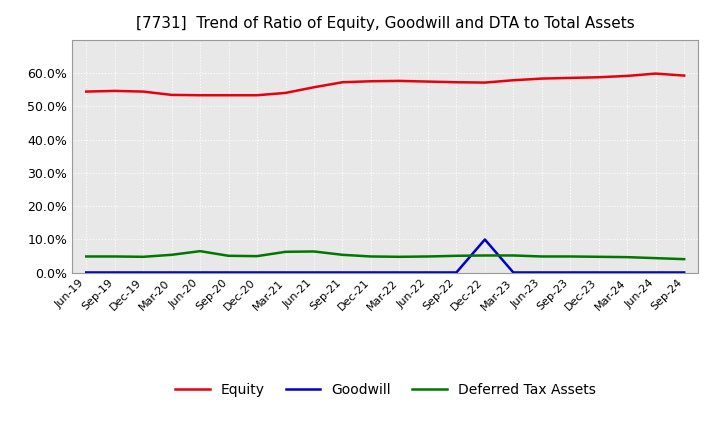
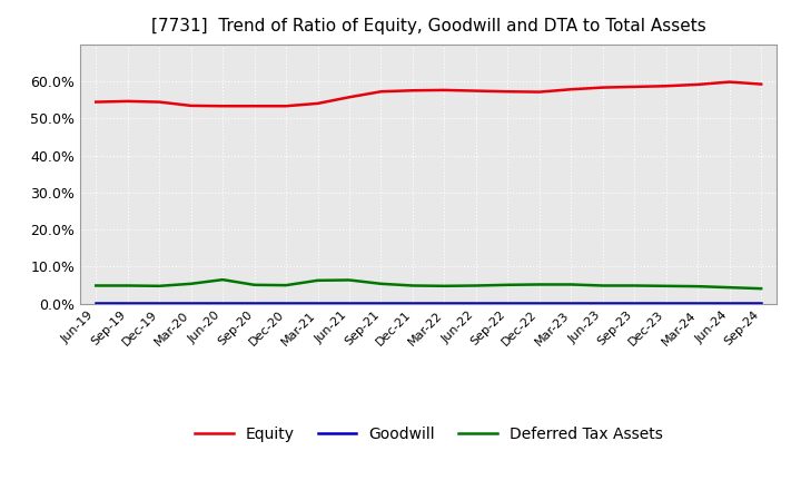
Goodwill/Dec-22: 10.0% -> 0.1%
